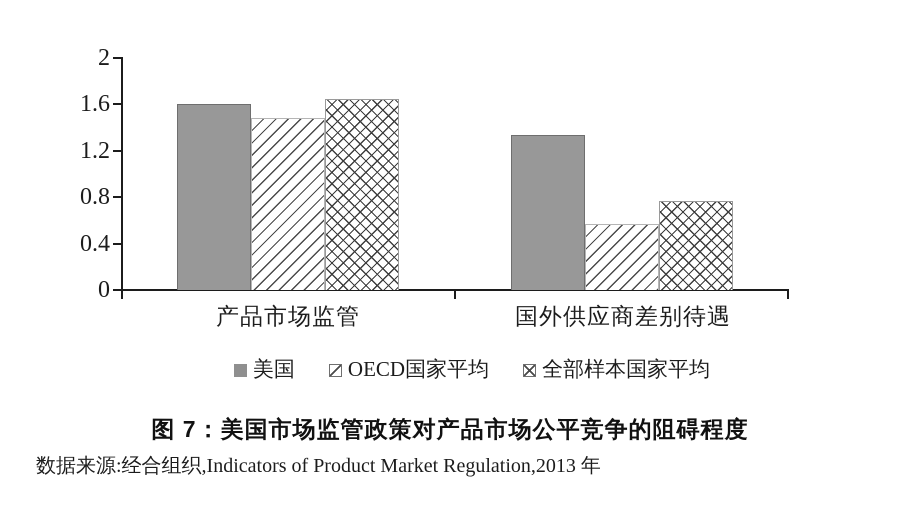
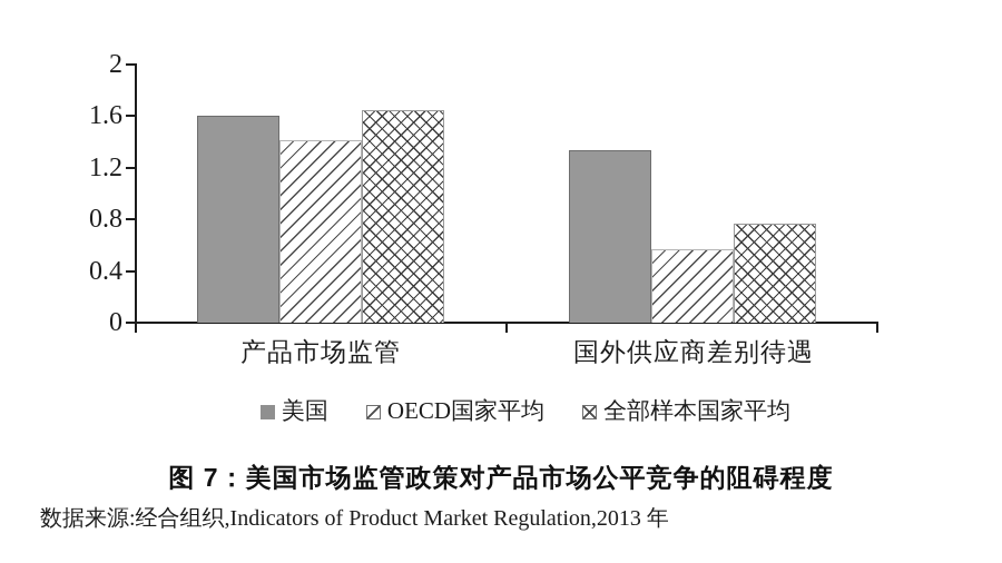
OECD国家平均/产品市场监管: 1.48 -> 1.41
